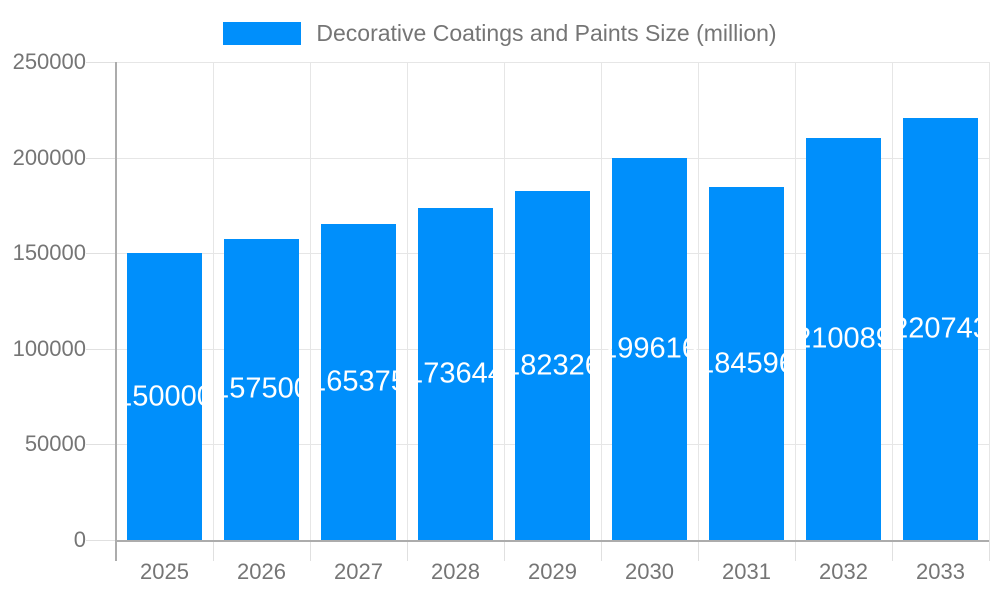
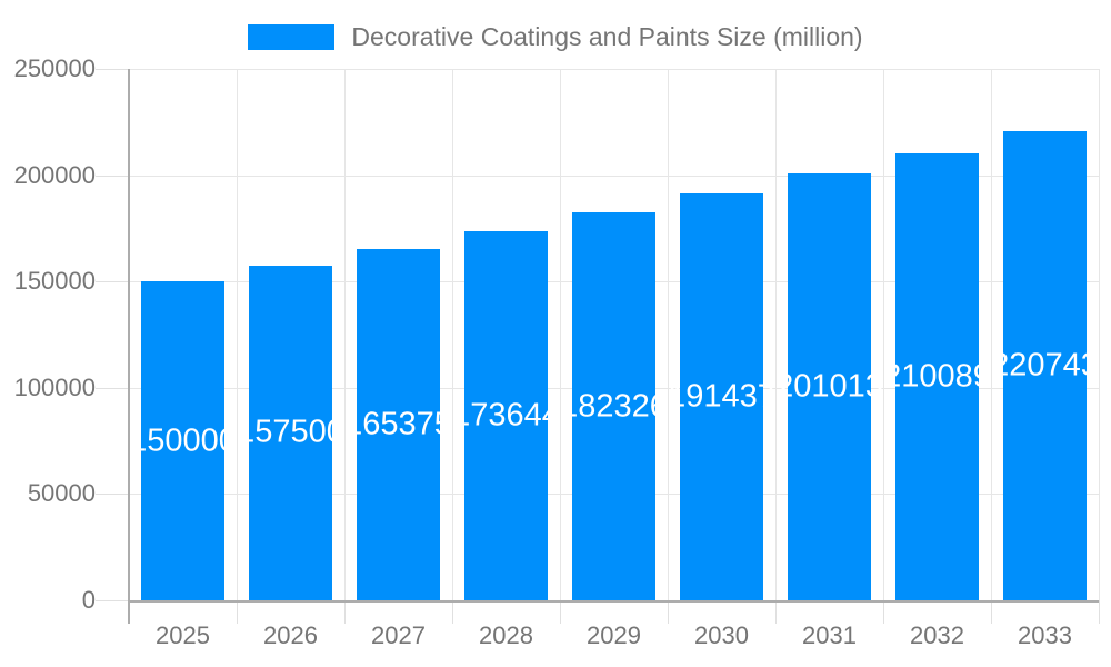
2030: 199616 -> 191437
2031: 184596 -> 201013
